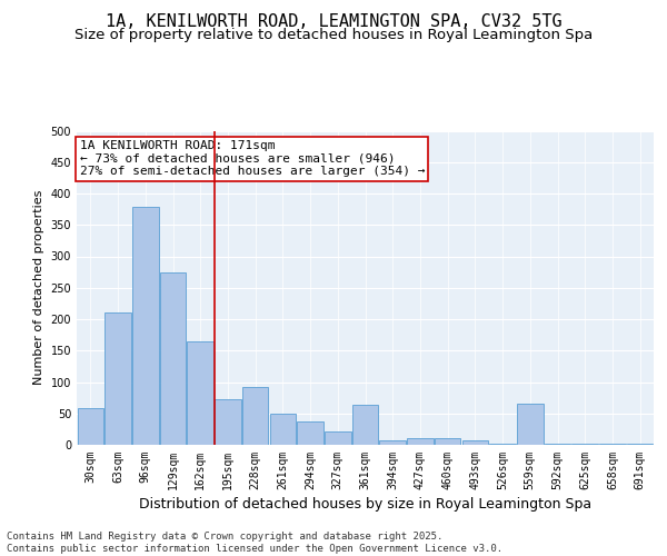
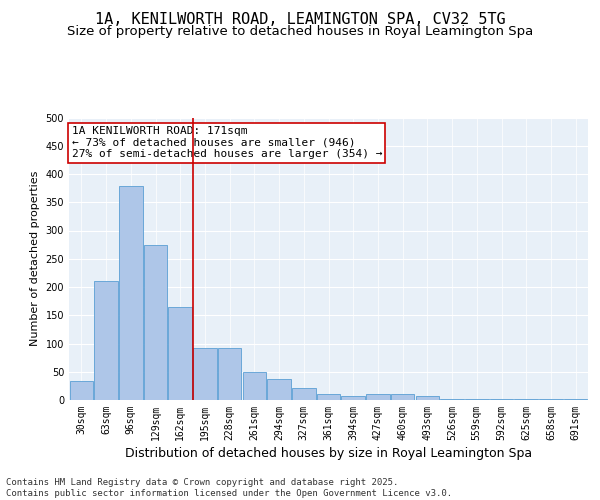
30sqm: 58 -> 33
195sqm: 72 -> 92
361sqm: 64 -> 10
559sqm: 66 -> 2
